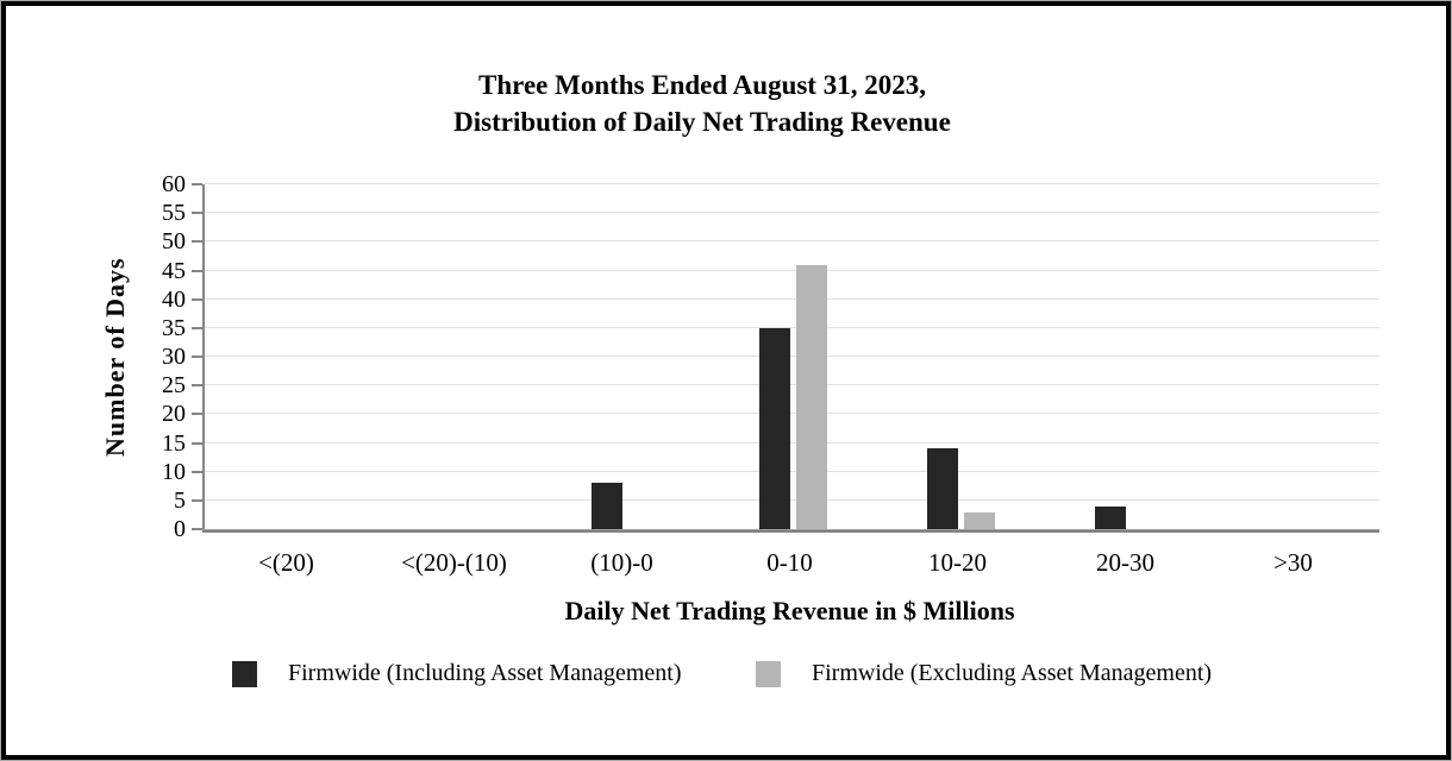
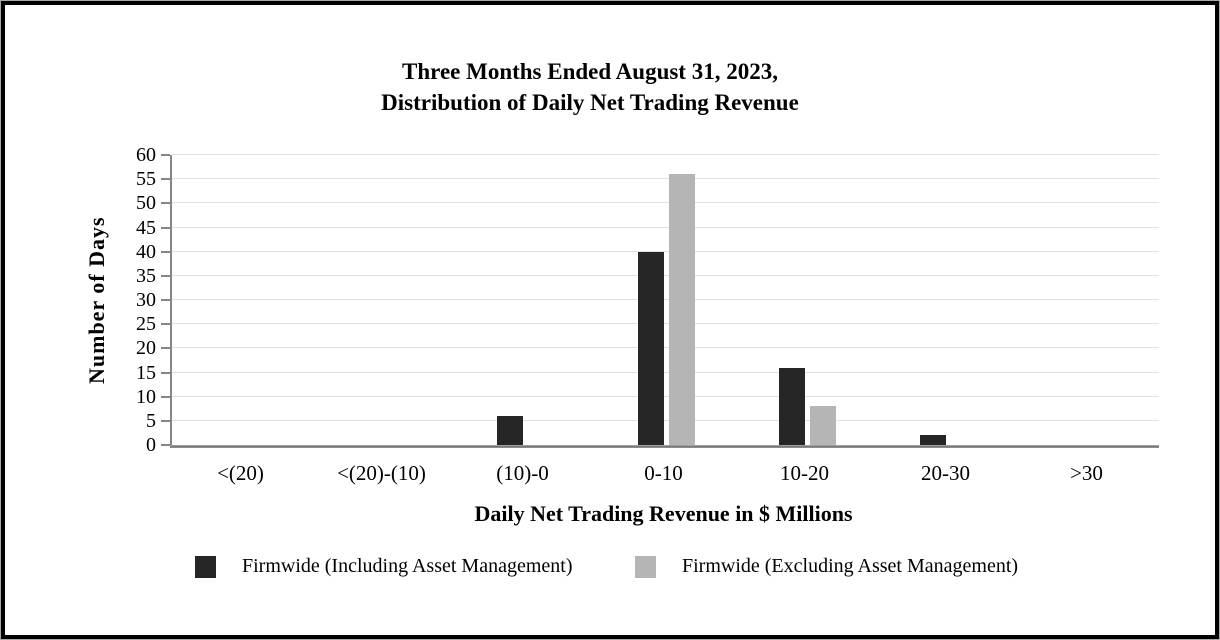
Firmwide (Including Asset Management)/(10)-0: 8 -> 6
Firmwide (Including Asset Management)/0-10: 35 -> 40
Firmwide (Excluding Asset Management)/0-10: 46 -> 56
Firmwide (Including Asset Management)/10-20: 14 -> 16
Firmwide (Excluding Asset Management)/10-20: 3 -> 8
Firmwide (Including Asset Management)/20-30: 4 -> 2
